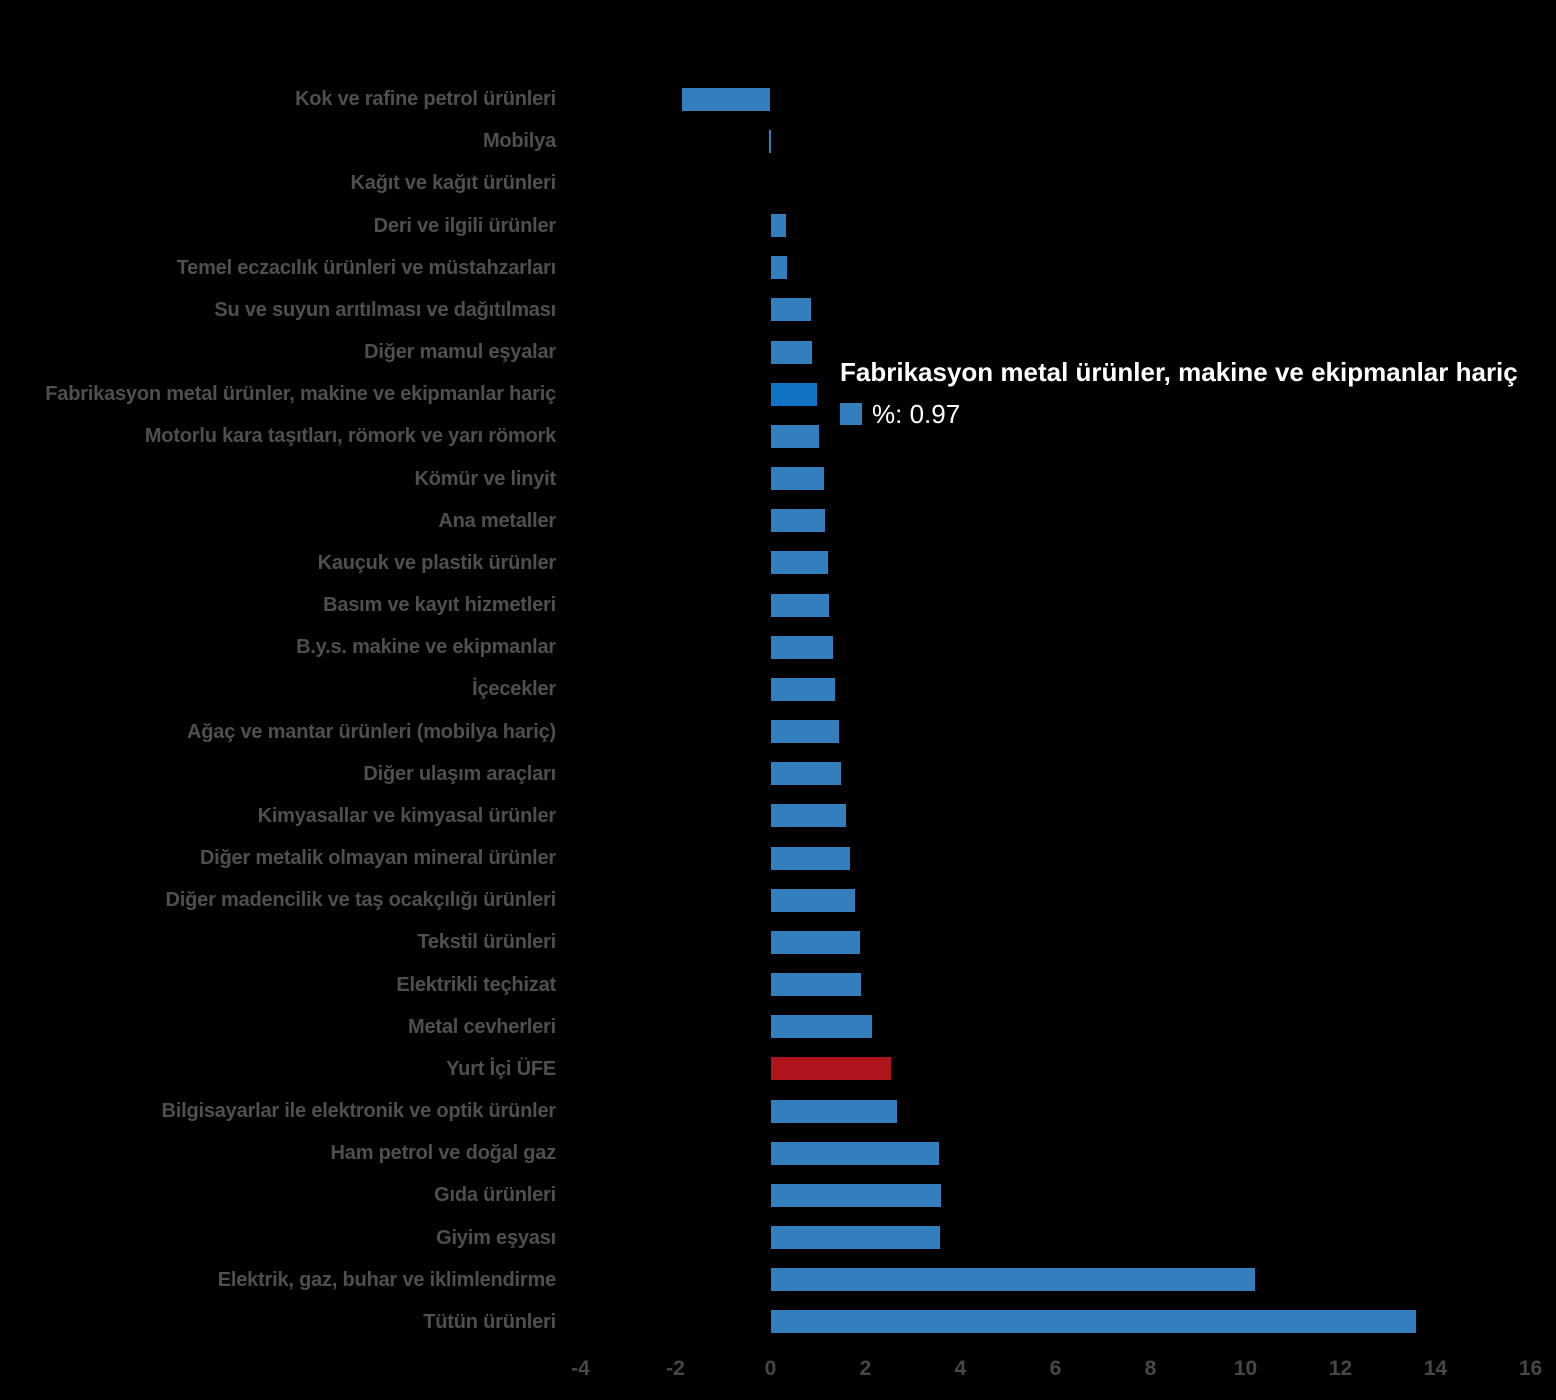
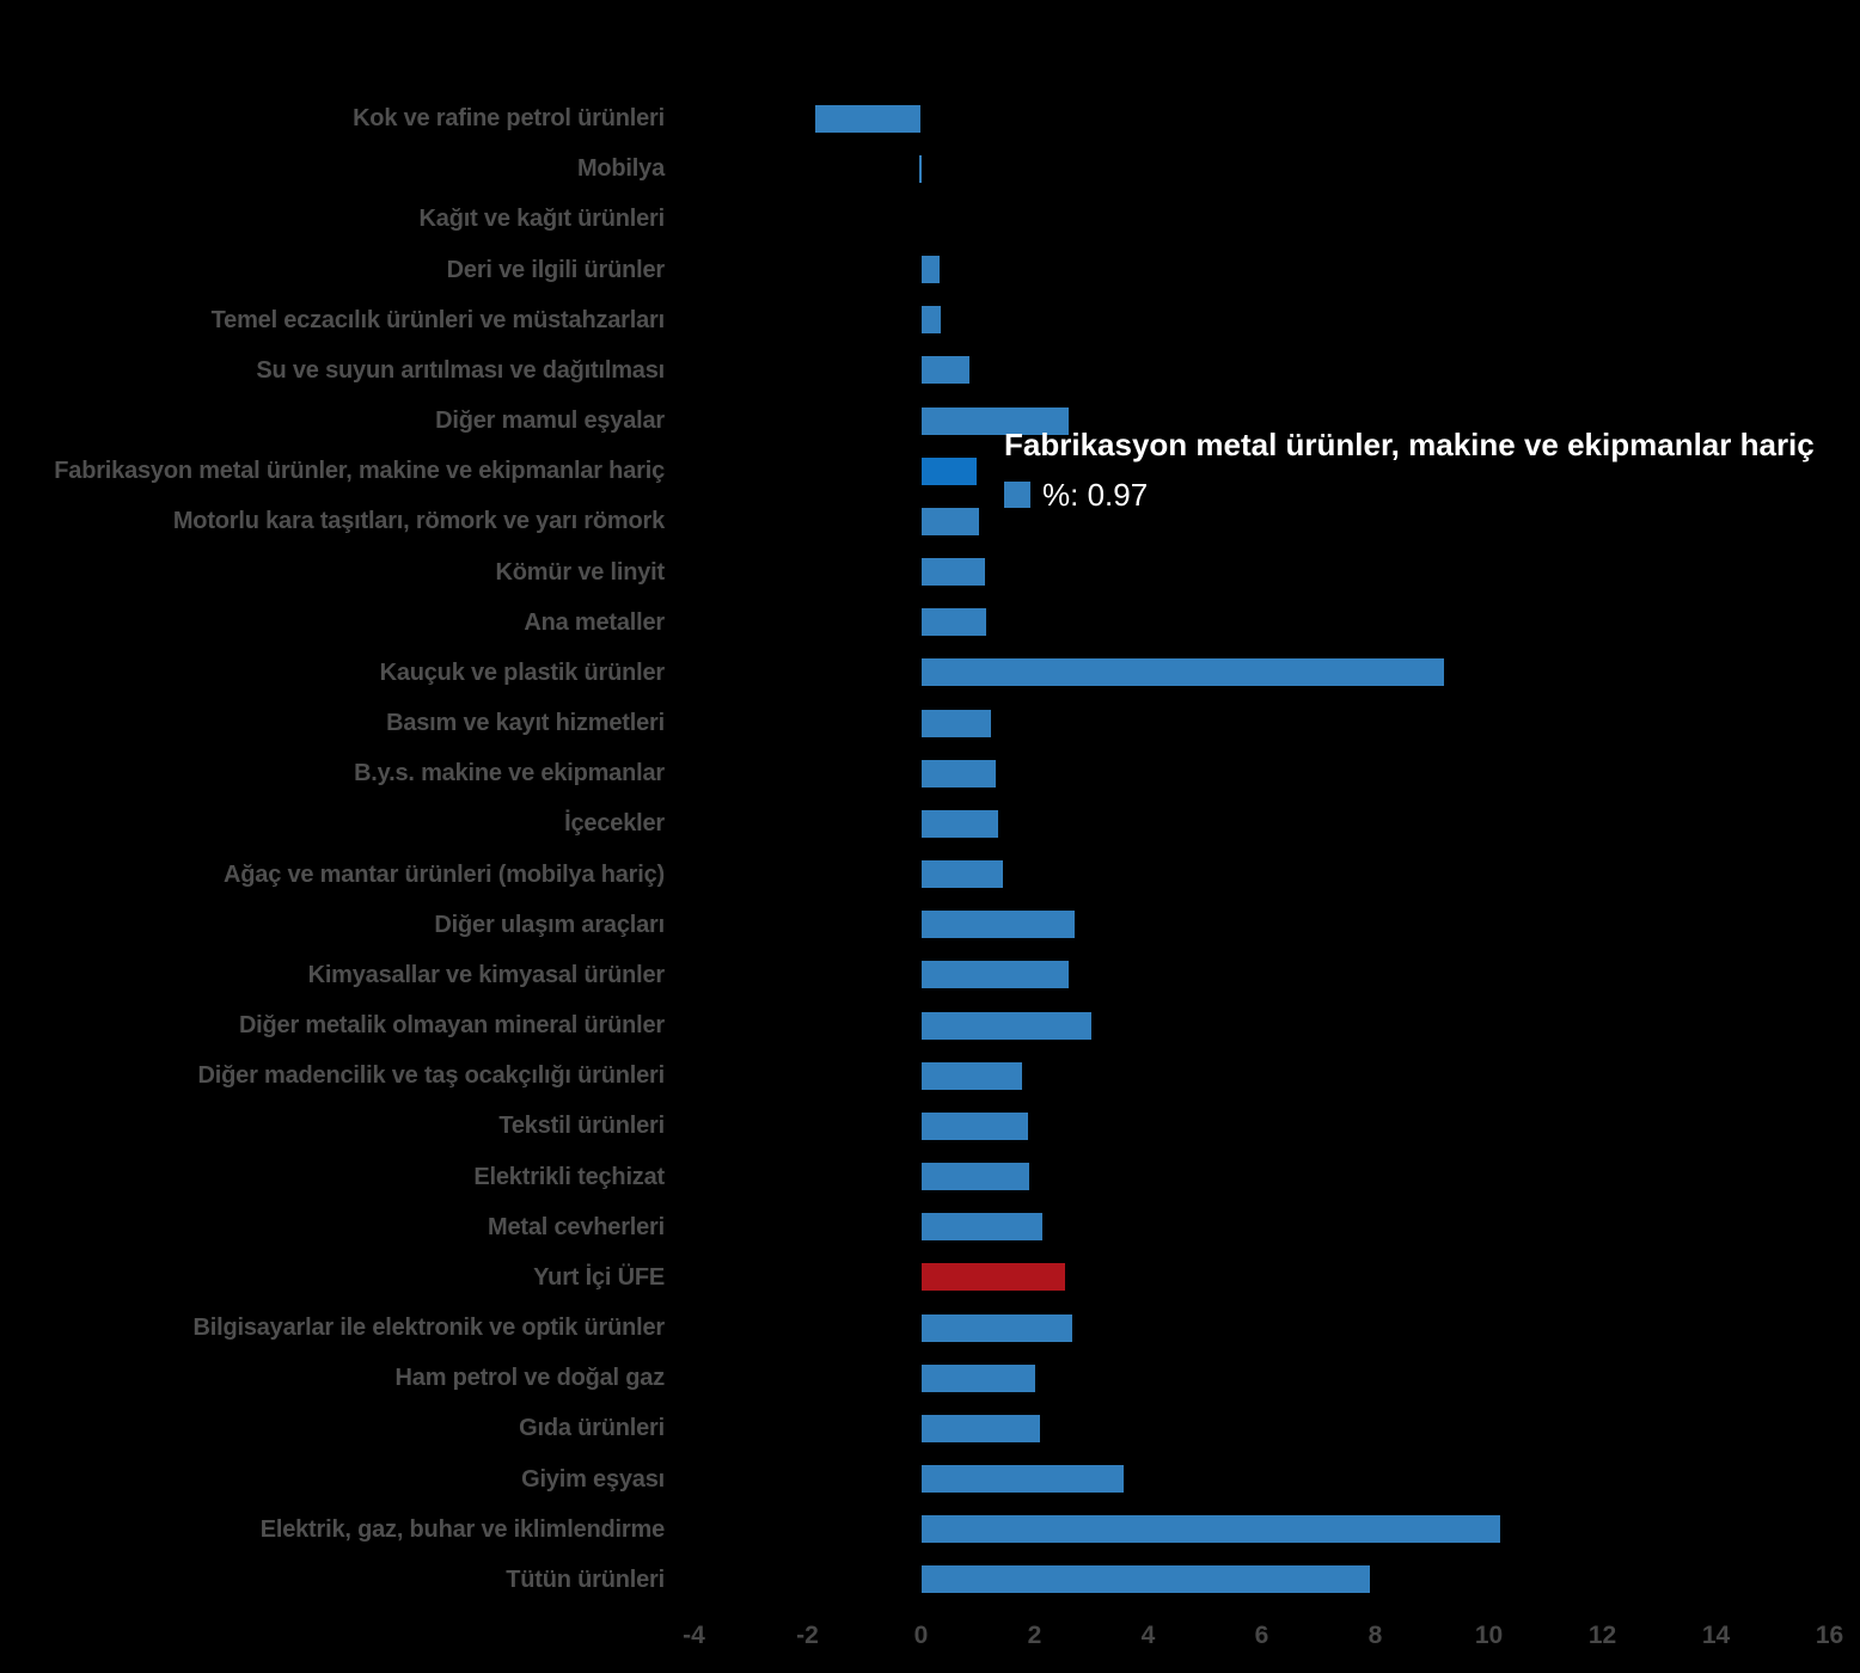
Diğer mamul eşyalar: 0.9 -> 2.6
Kauçuk ve plastik ürünler: 1.2 -> 9.2
Diğer ulaşım araçları: 1.5 -> 2.7
Kimyasallar ve kimyasal ürünler: 1.6 -> 2.6
Diğer metalik olmayan mineral ürünler: 1.7 -> 3.0
Ham petrol ve doğal gaz: 3.5 -> 2.0
Gıda ürünleri: 3.6 -> 2.1
Tütün ürünleri: 13.6 -> 7.9
